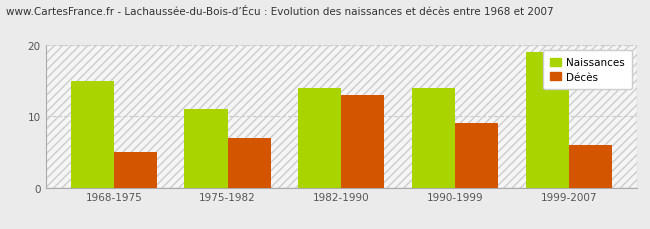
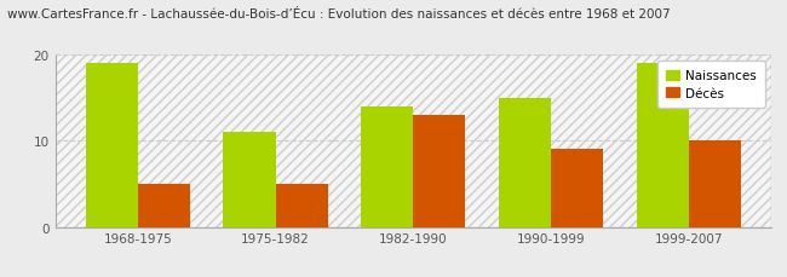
Naissances/1968-1975: 15 -> 19
Décès/1975-1982: 7 -> 5
Naissances/1990-1999: 14 -> 15
Décès/1999-2007: 6 -> 10
